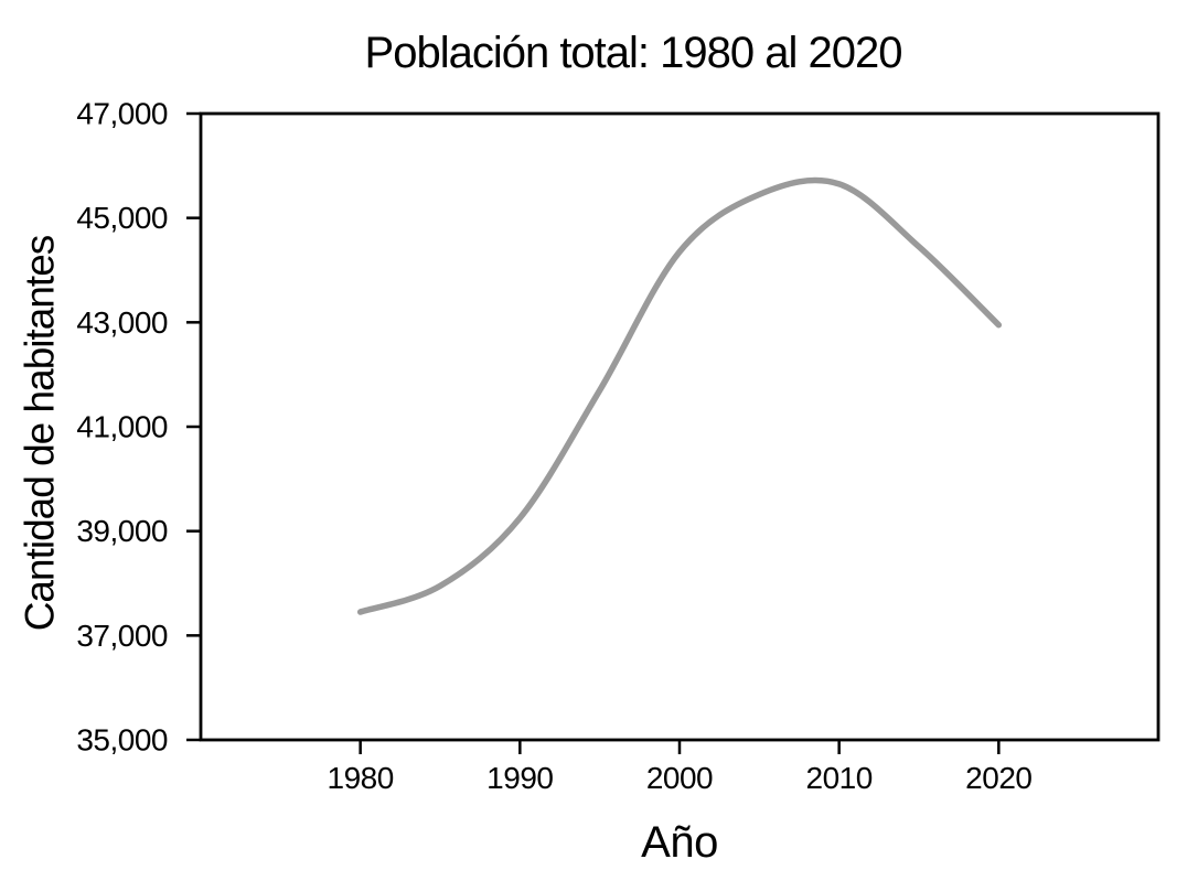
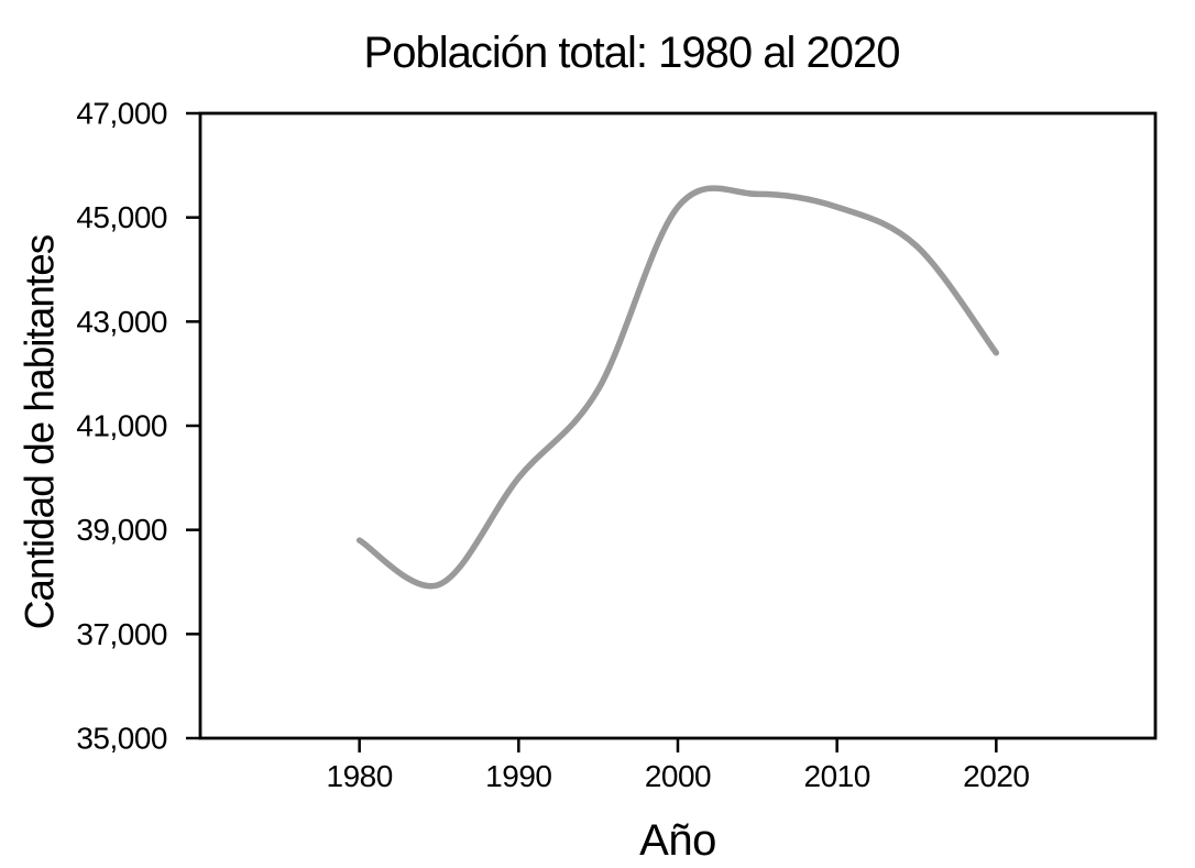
1980: 37400 -> 38800
1990: 39200 -> 40000
2000: 44400 -> 45200
2010: 45600 -> 45200
2020: 43000 -> 42400
